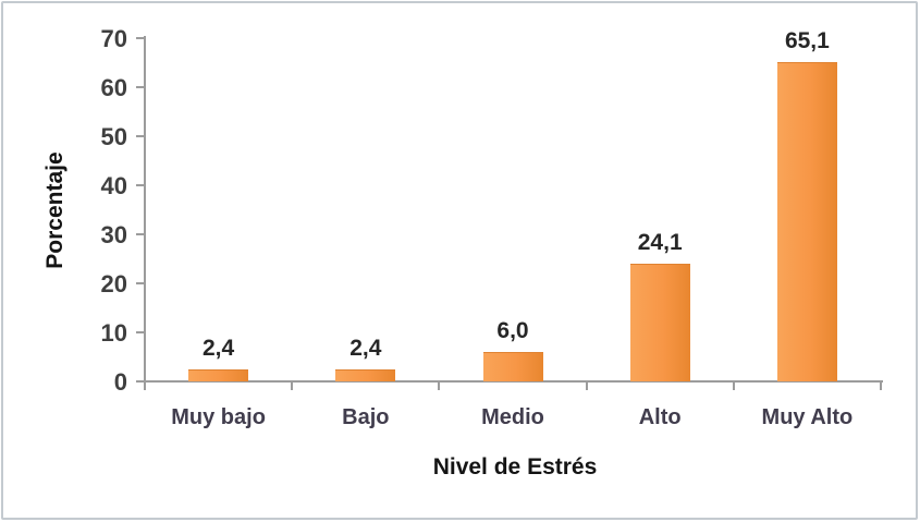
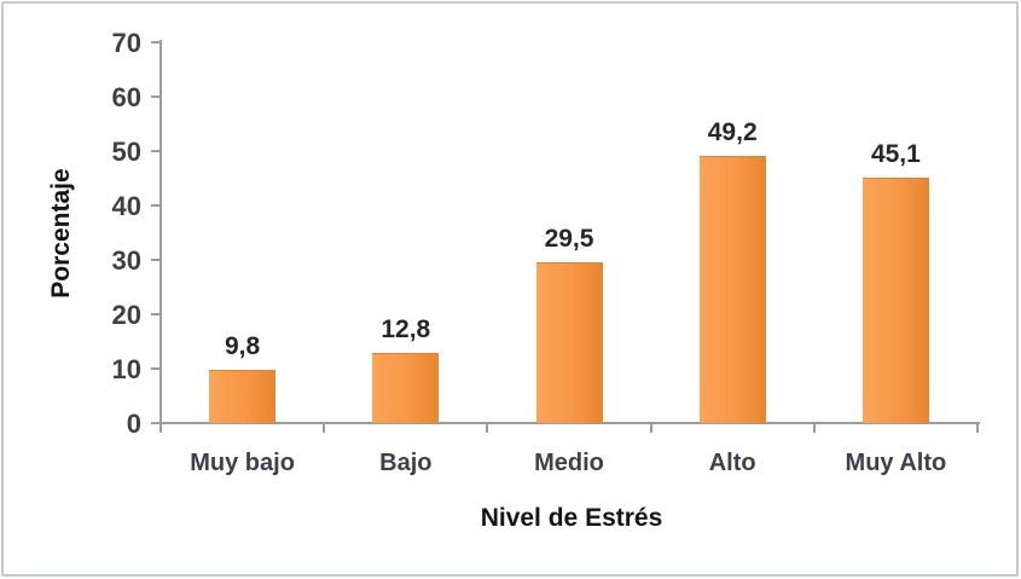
Muy bajo: 2,4 -> 9,8
Bajo: 2,4 -> 12,8
Medio: 6,0 -> 29,5
Alto: 24,1 -> 49,2
Muy Alto: 65,1 -> 45,1
